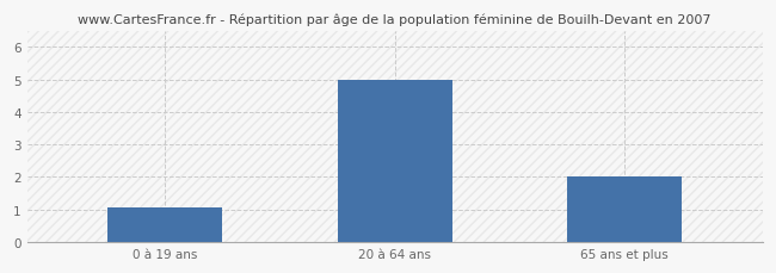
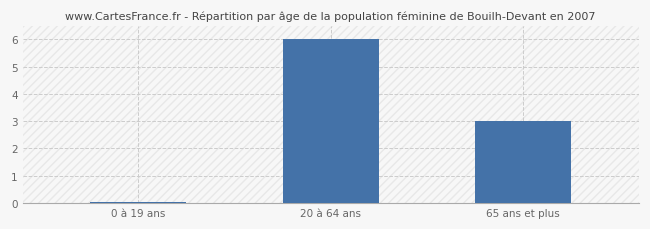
0 à 19 ans: 1.05 -> 0.05
20 à 64 ans: 5.00 -> 6.00
65 ans et plus: 2.00 -> 3.00
